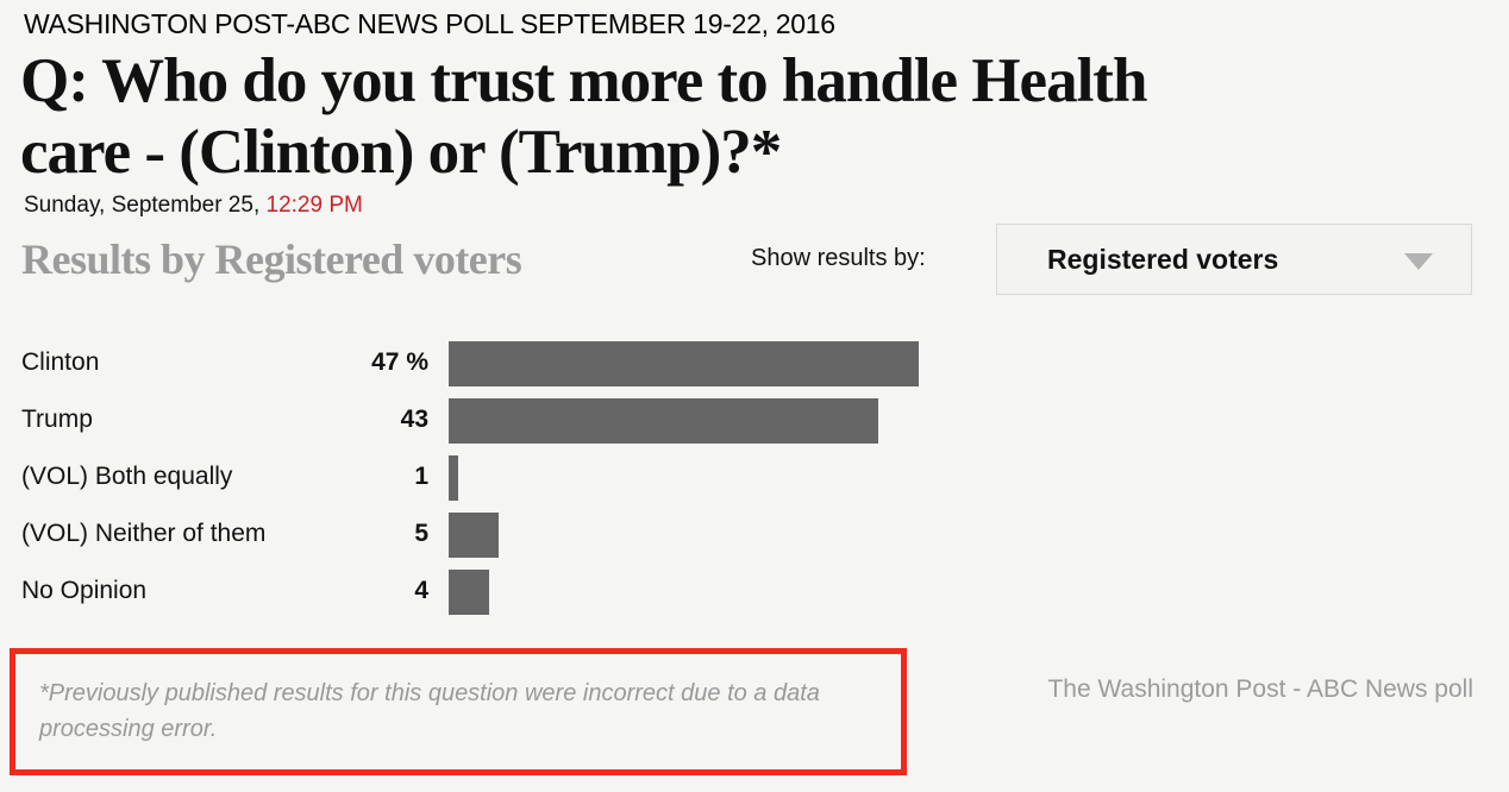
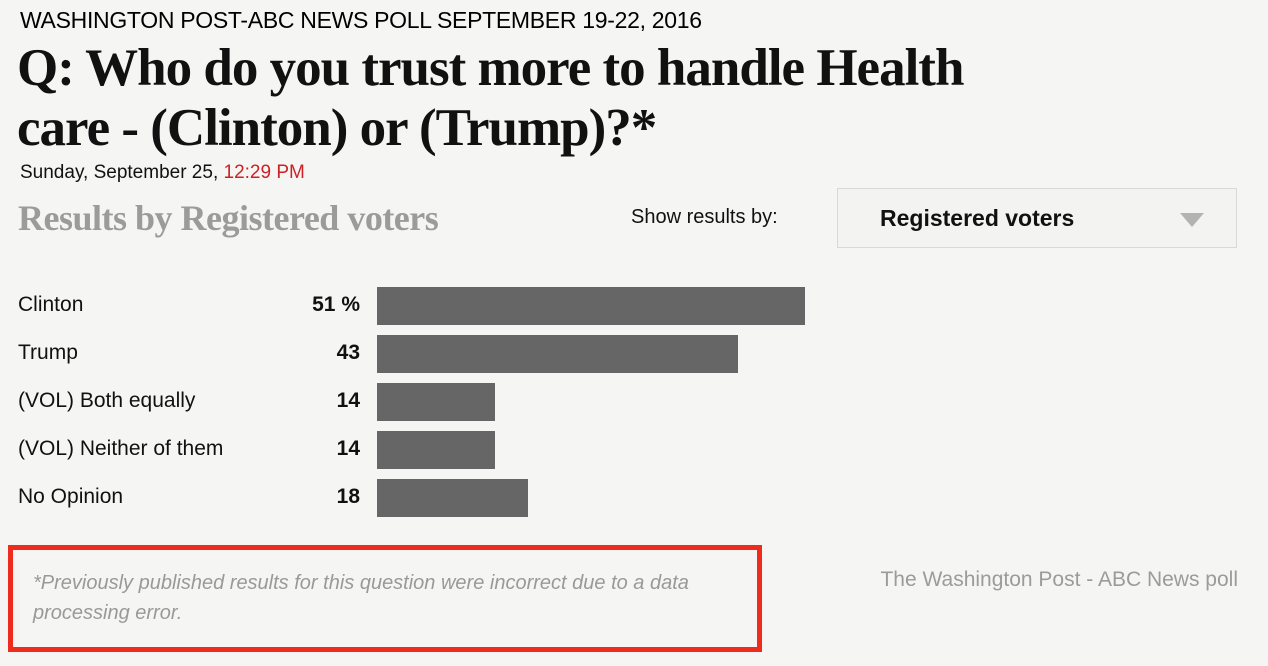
Clinton: 47 -> 51
(VOL) Both equally: 1 -> 14
(VOL) Neither of them: 5 -> 14
No Opinion: 4 -> 18
